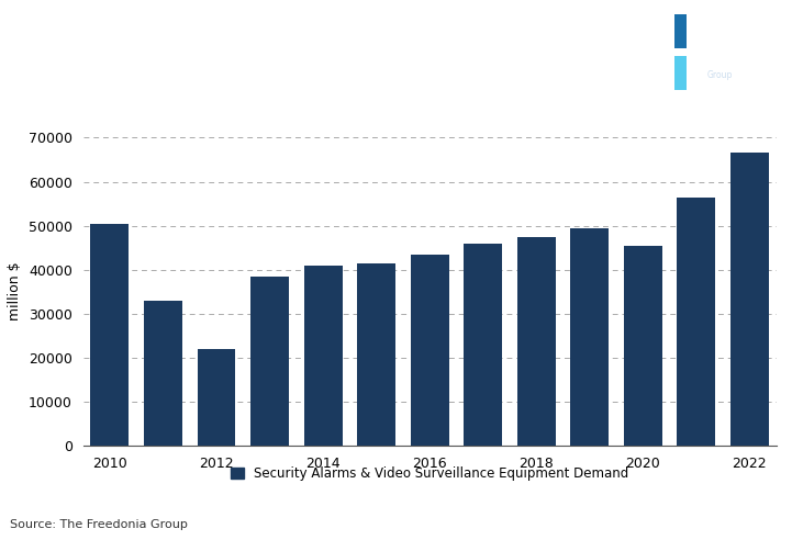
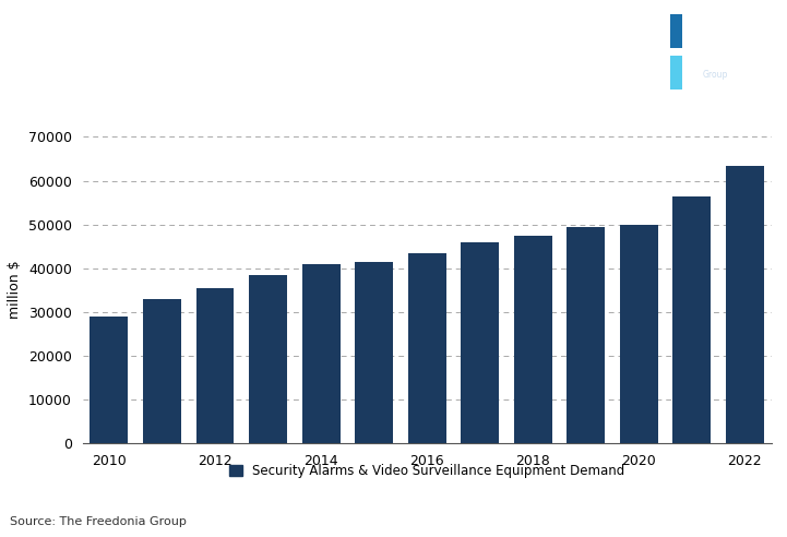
2010: 50500 -> 29000
2012: 22000 -> 35500
2020: 45500 -> 50000
2022: 66500 -> 63500
